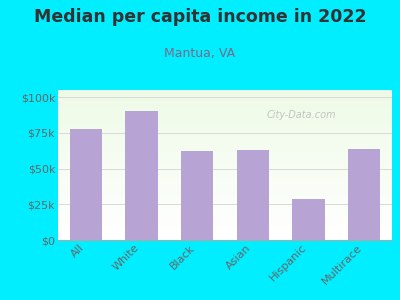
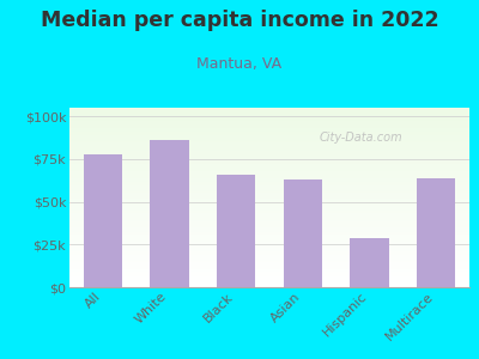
White: $90k -> $86k
Black: $62k -> $66k
